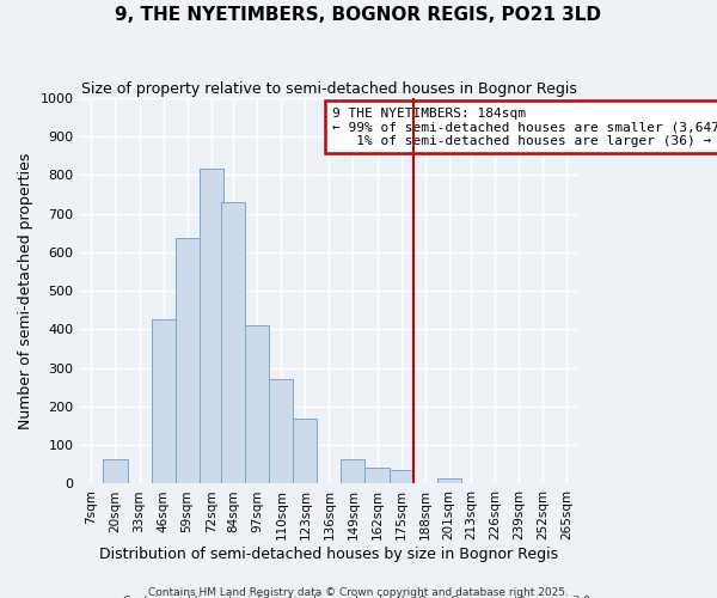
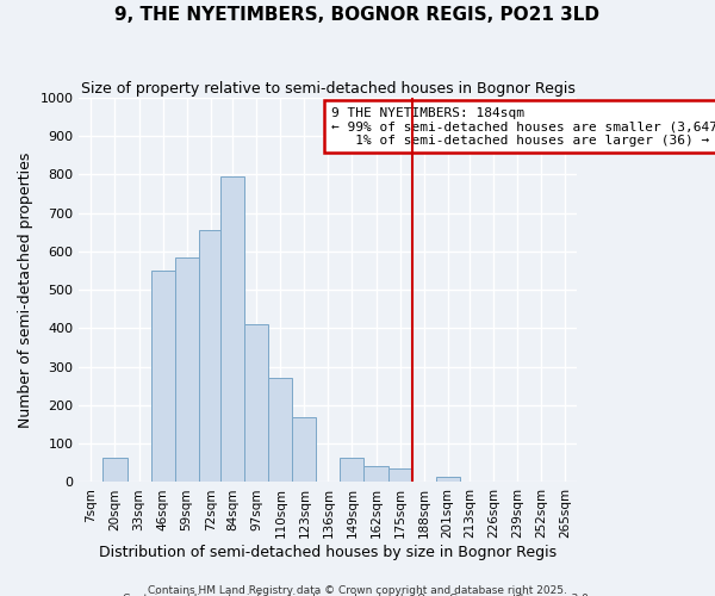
46sqm: 425 -> 550
59sqm: 637 -> 585
72sqm: 815 -> 655
84sqm: 730 -> 795
